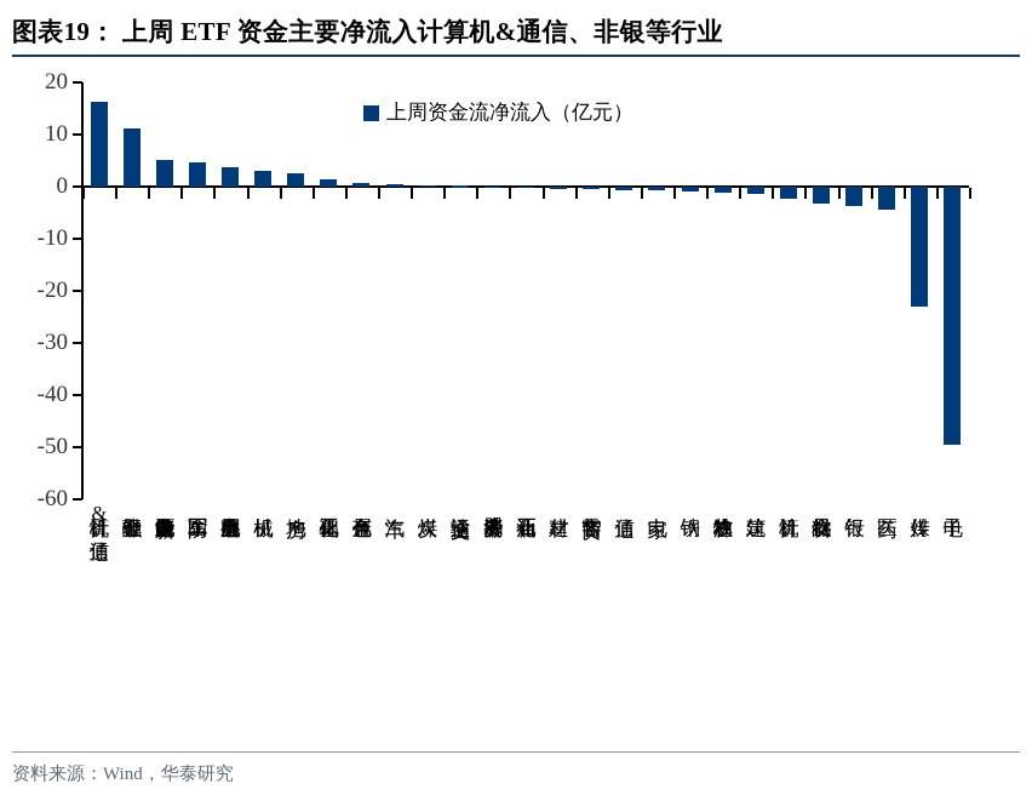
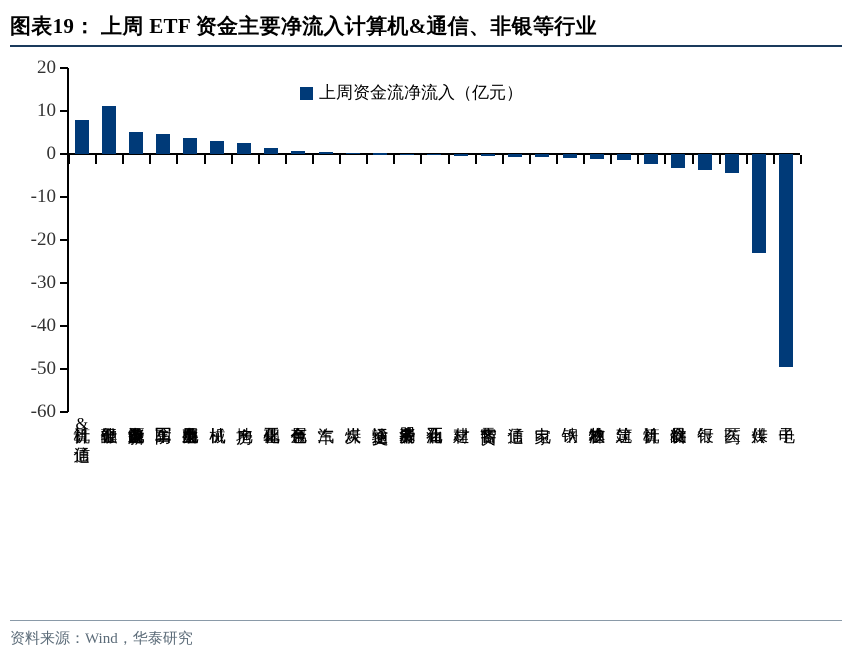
计算机&通信: 16 -> 8
